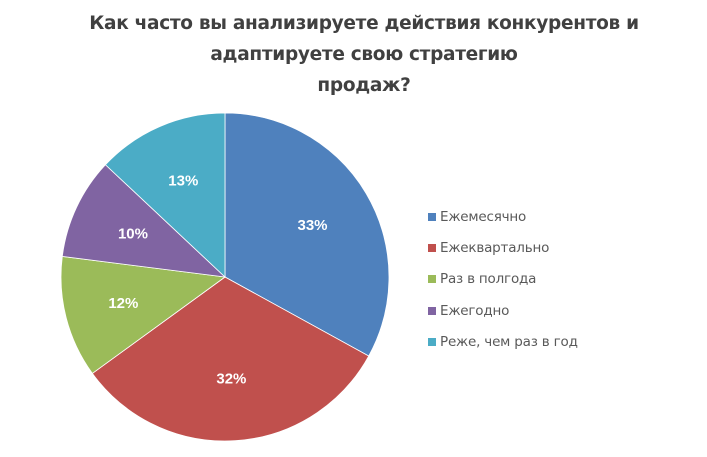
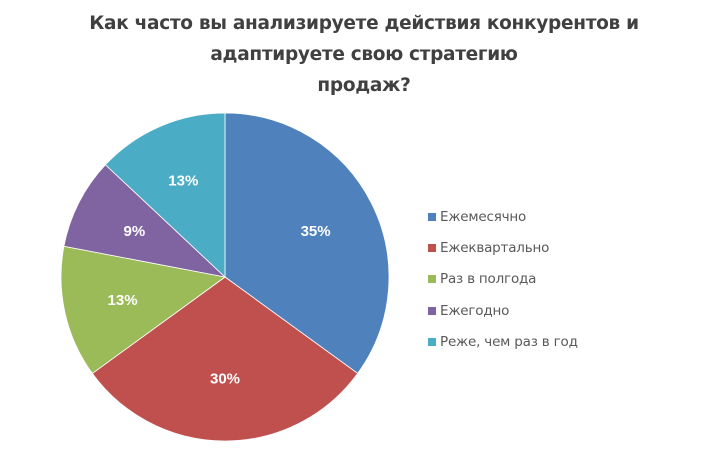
Ежемесячно: 33% -> 35%
Ежеквартально: 32% -> 30%
Раз в полгода: 12% -> 13%
Ежегодно: 10% -> 9%
